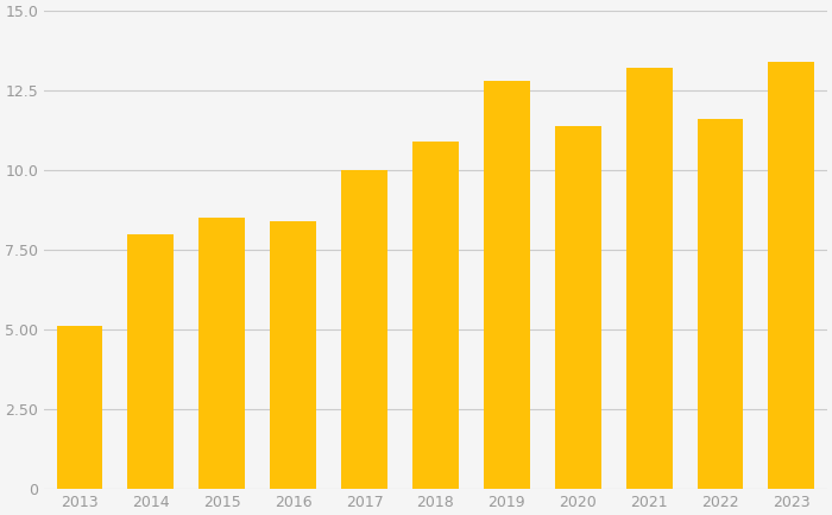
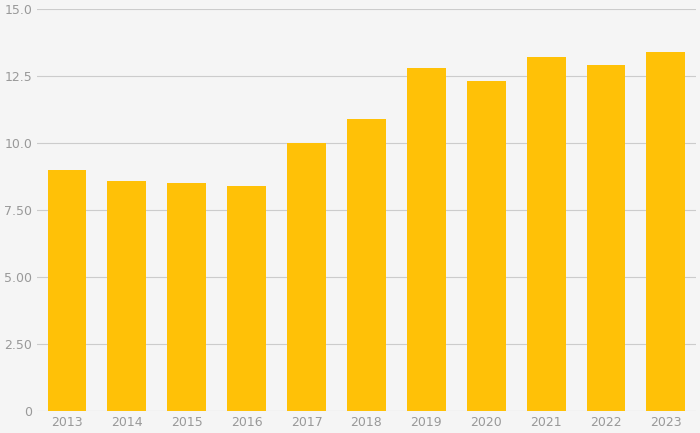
2013: 5.1 -> 9.0
2014: 8.0 -> 8.6
2020: 11.4 -> 12.3
2022: 11.6 -> 12.9
